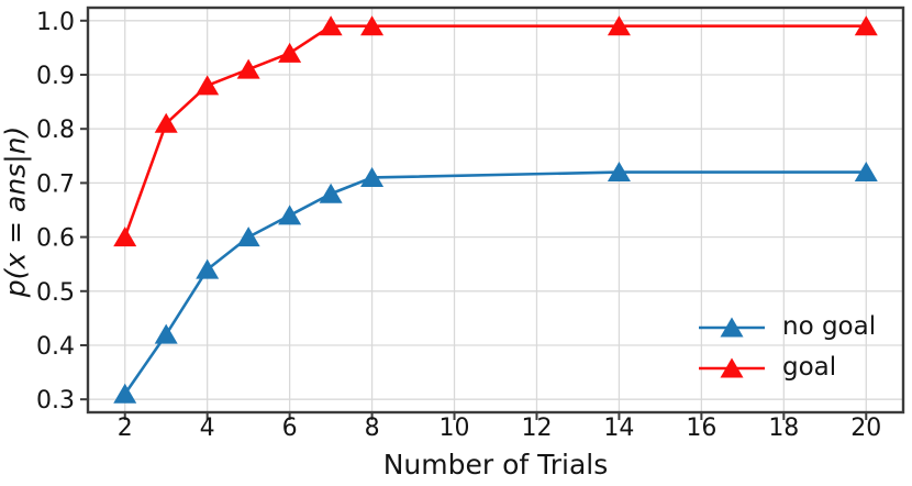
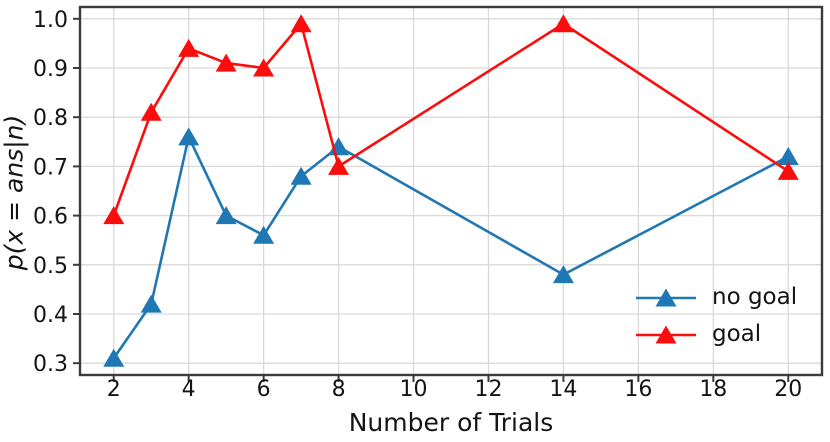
no goal/4: 0.54 -> 0.76
goal/4: 0.88 -> 0.94
no goal/6: 0.64 -> 0.56
goal/6: 0.94 -> 0.90
no goal/8: 0.71 -> 0.74
goal/8: 0.99 -> 0.70
no goal/14: 0.72 -> 0.48
goal/20: 0.99 -> 0.69
